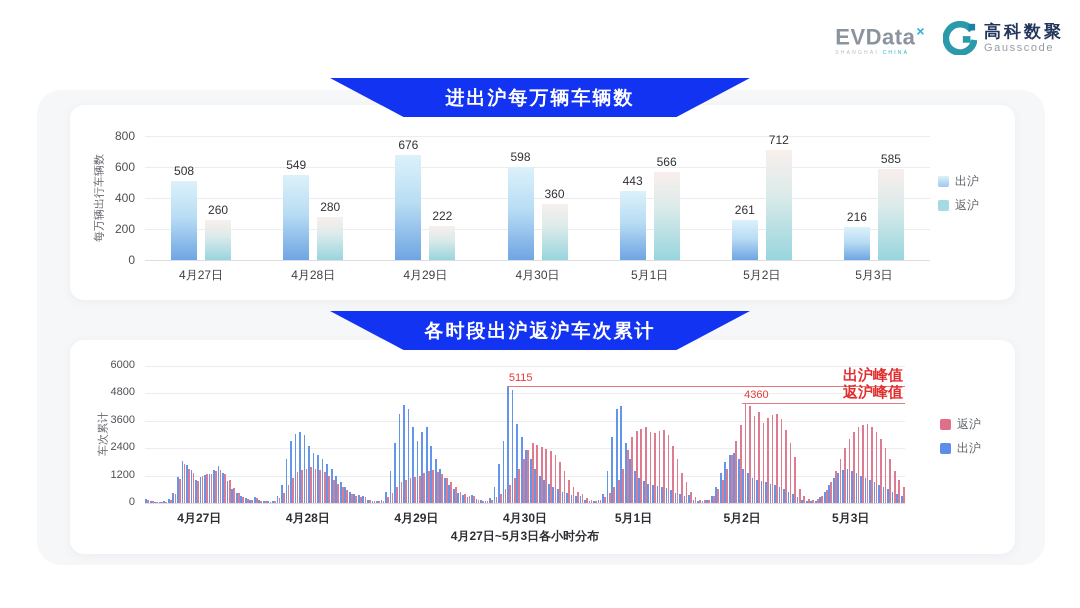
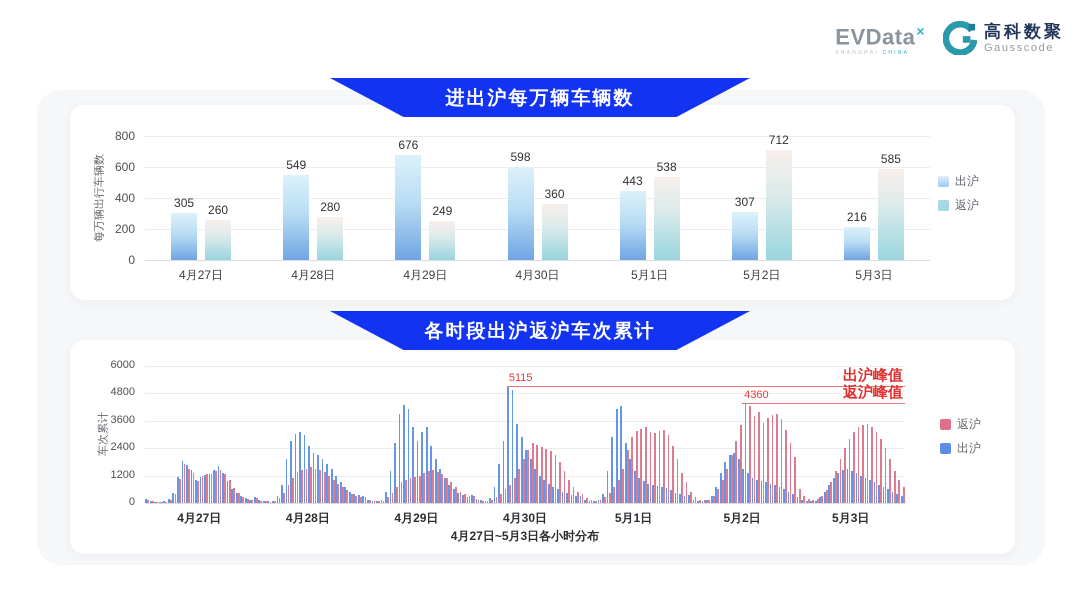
进出沪每万辆车辆数/出沪/4月27日: 508 -> 305
进出沪每万辆车辆数/返沪/4月29日: 222 -> 249
进出沪每万辆车辆数/返沪/5月1日: 566 -> 538
进出沪每万辆车辆数/出沪/5月2日: 261 -> 307
